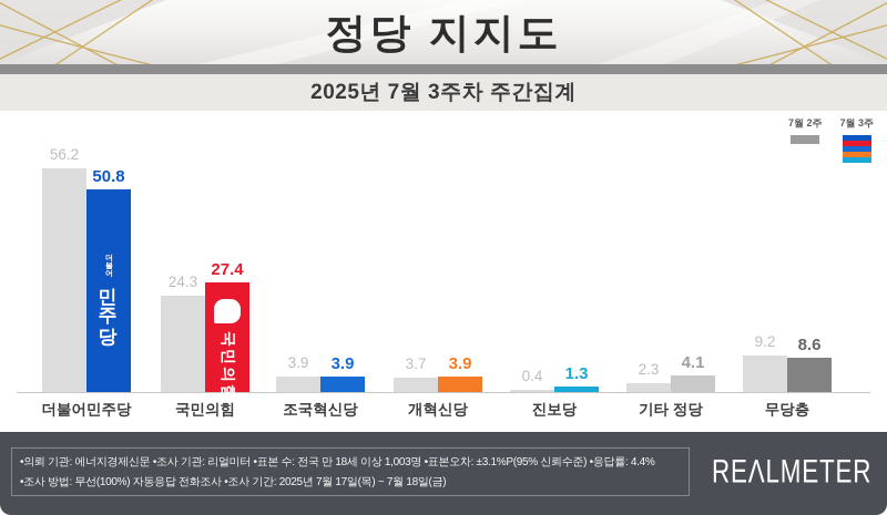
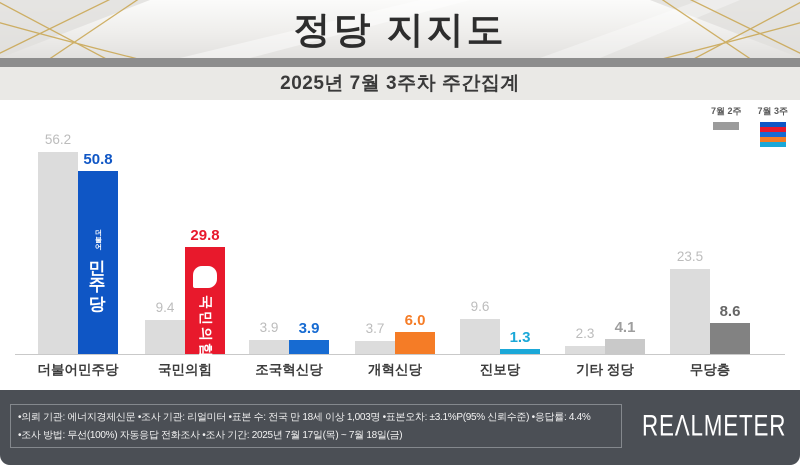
7월 2주/국민의힘: 24.3 -> 9.4
7월 3주/국민의힘: 27.4 -> 29.8
7월 3주/개혁신당: 3.9 -> 6.0
7월 2주/진보당: 0.4 -> 9.6
7월 2주/무당층: 9.2 -> 23.5
